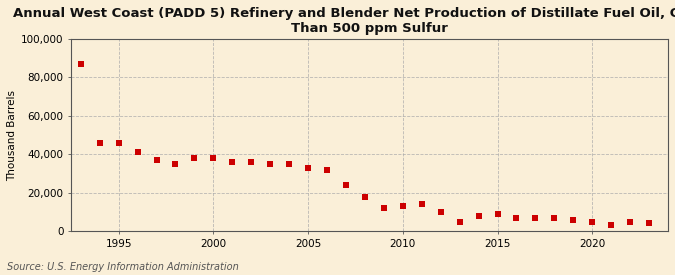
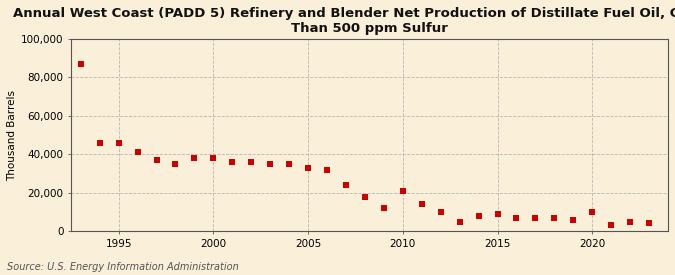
2010: 13,000 -> 21,000
2020: 5,000 -> 10,000
